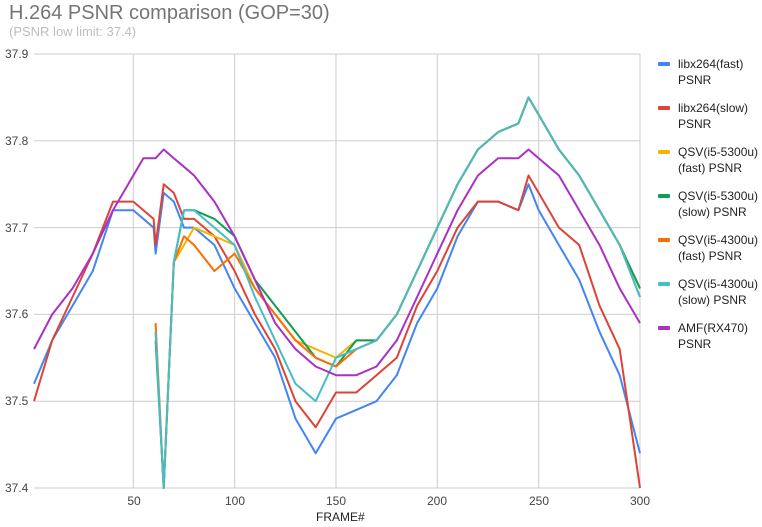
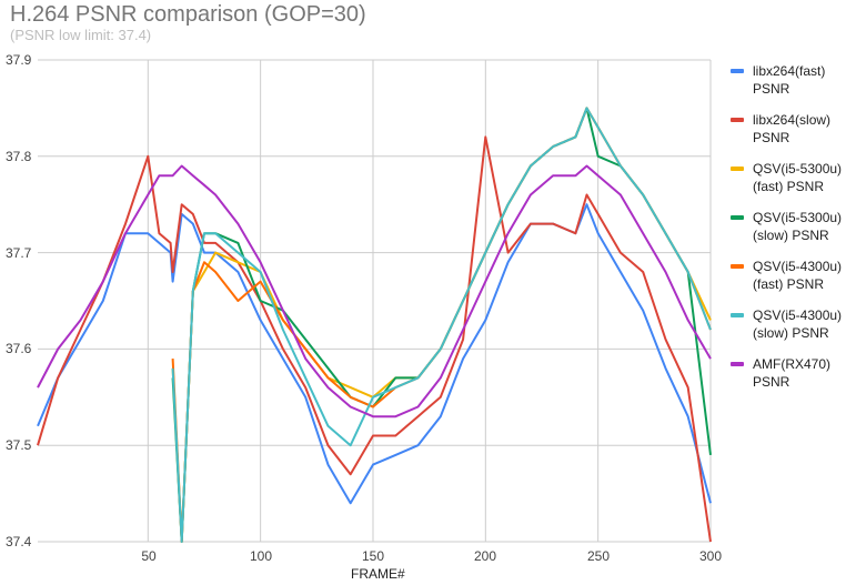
libx264(slow) PSNR/50: 37.73 -> 37.80
QSV(i5-5300u) (slow) PSNR/100: 37.69 -> 37.65
libx264(slow) PSNR/200: 37.65 -> 37.82
QSV(i5-5300u) (slow) PSNR/250: 37.83 -> 37.80
QSV(i5-5300u) (slow) PSNR/300: 37.63 -> 37.49
